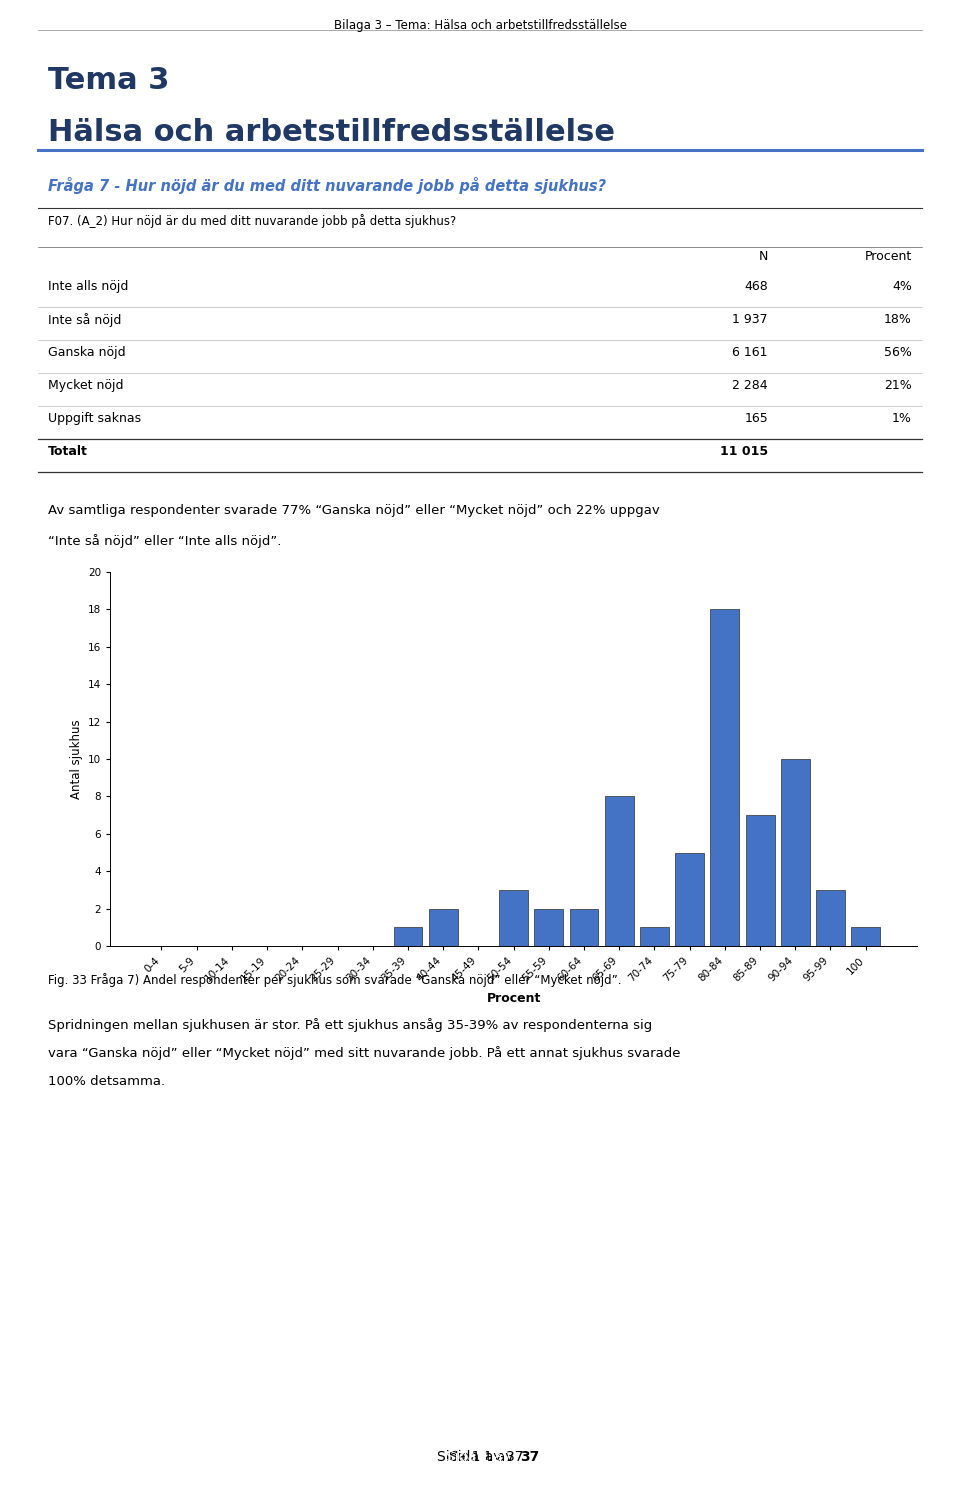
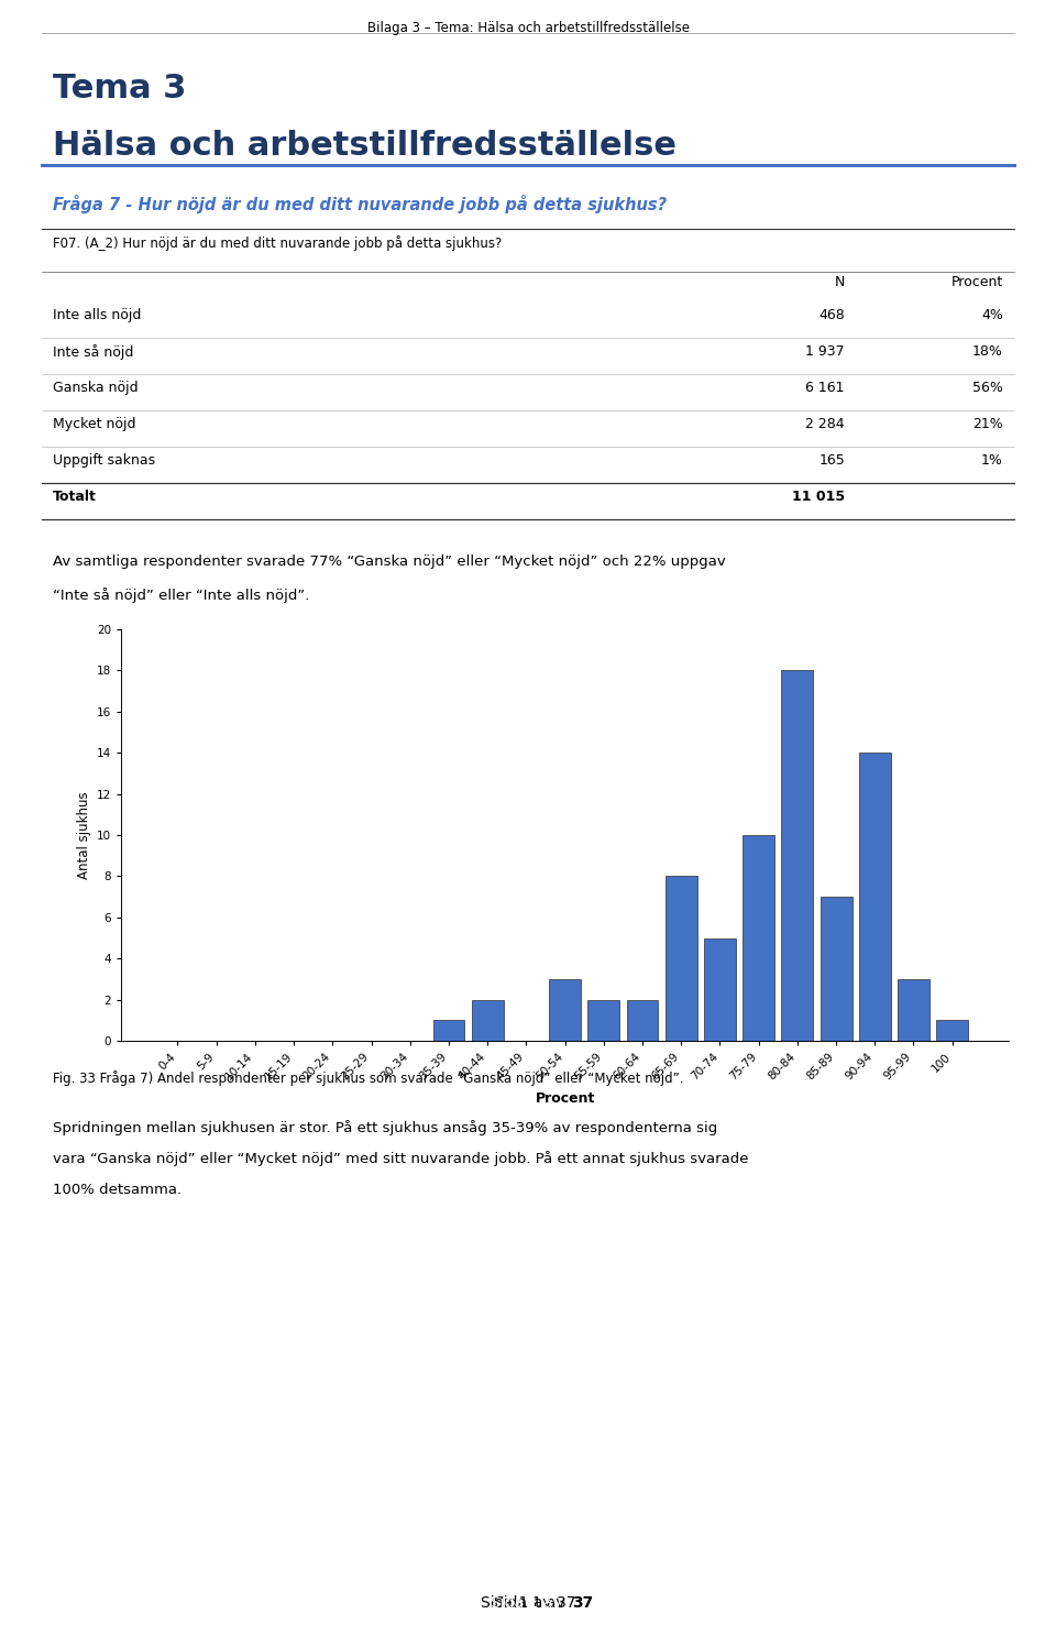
70-74: 1 -> 5
75-79: 5 -> 10
90-94: 10 -> 14
